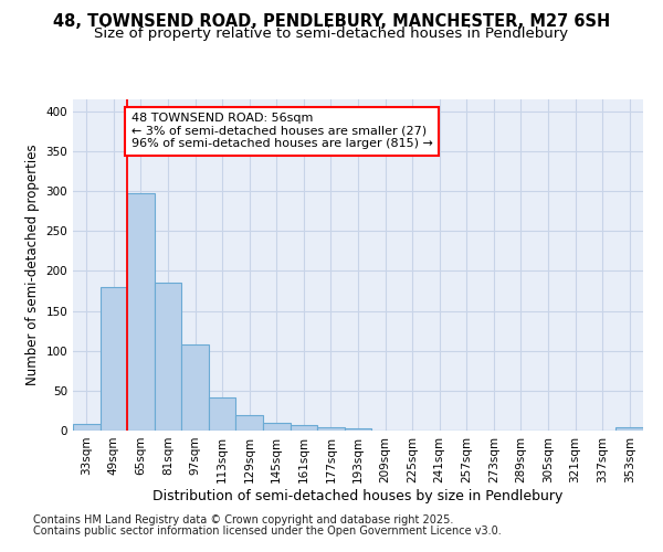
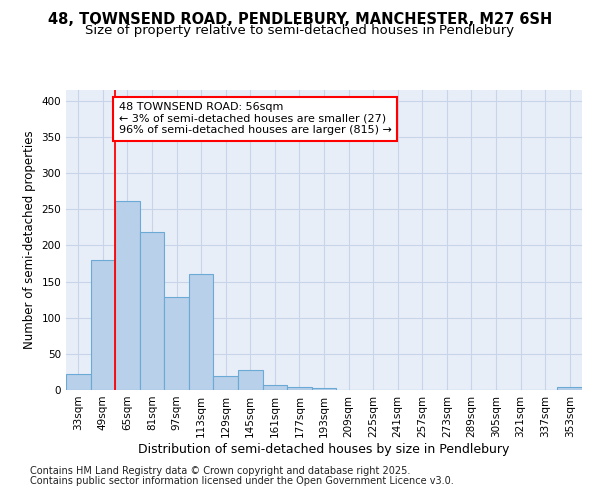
33sqm: 8 -> 22
65sqm: 298 -> 262
81sqm: 185 -> 218
97sqm: 108 -> 128
113sqm: 42 -> 160
145sqm: 9 -> 28
